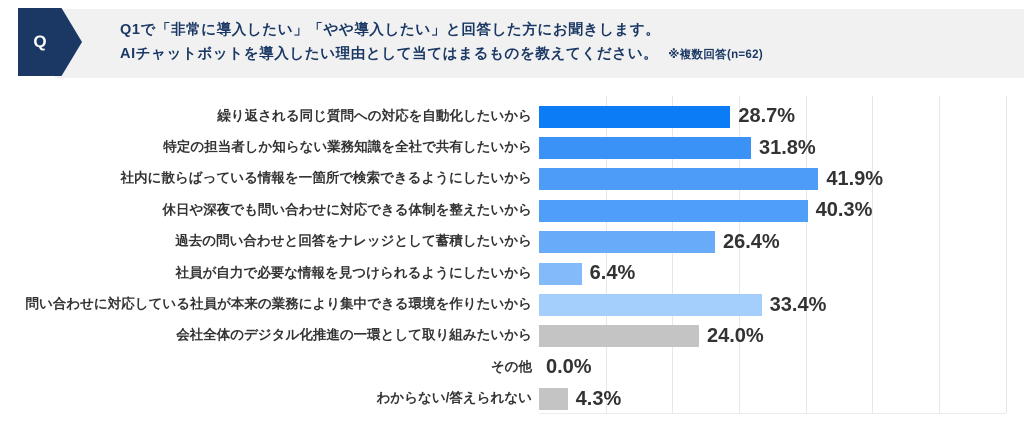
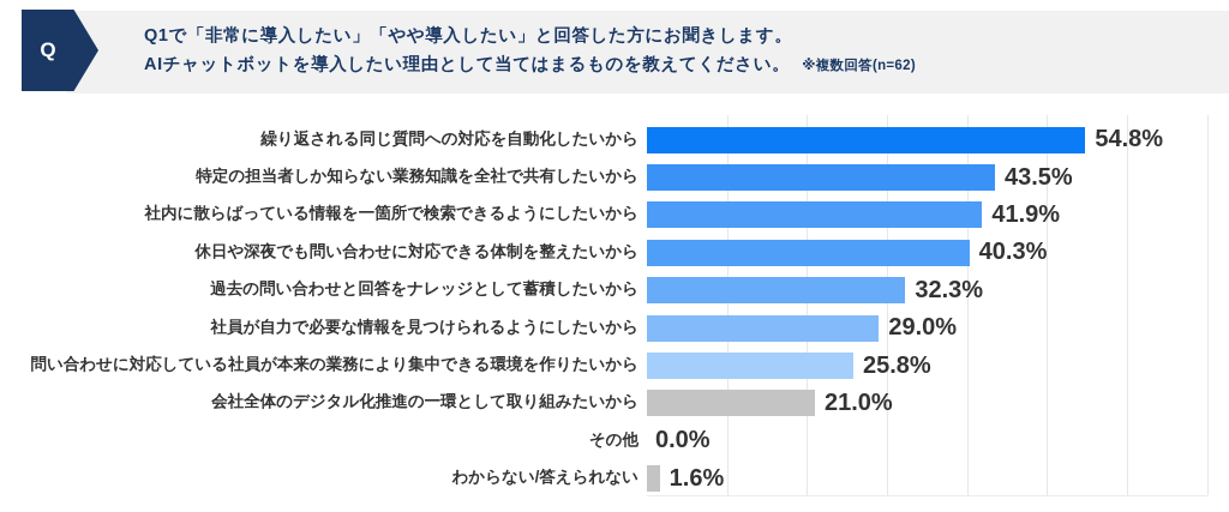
繰り返される同じ質問への対応を自動化したいから: 28.7% -> 54.8%
特定の担当者しか知らない業務知識を全社で共有したいから: 31.8% -> 43.5%
過去の問い合わせと回答をナレッジとして蓄積したいから: 26.4% -> 32.3%
社員が自力で必要な情報を見つけられるようにしたいから: 6.4% -> 29.0%
問い合わせに対応している社員が本来の業務により集中できる環境を作りたいから: 33.4% -> 25.8%
会社全体のデジタル化推進の一環として取り組みたいから: 24.0% -> 21.0%
わからない/答えられない: 4.3% -> 1.6%
